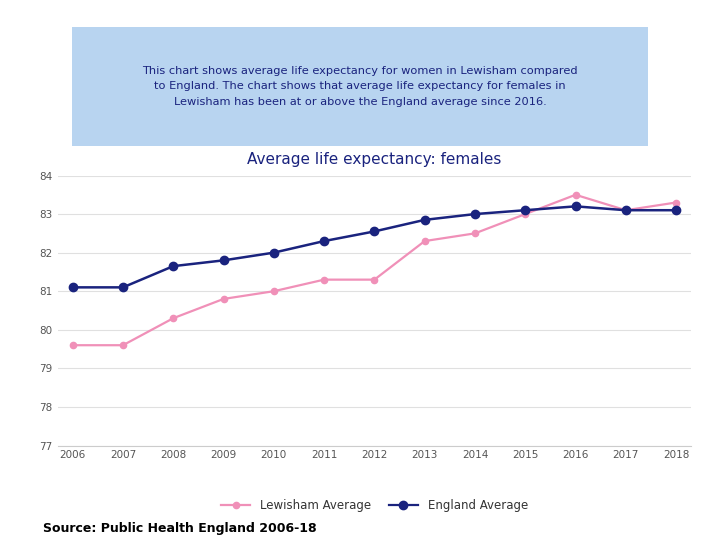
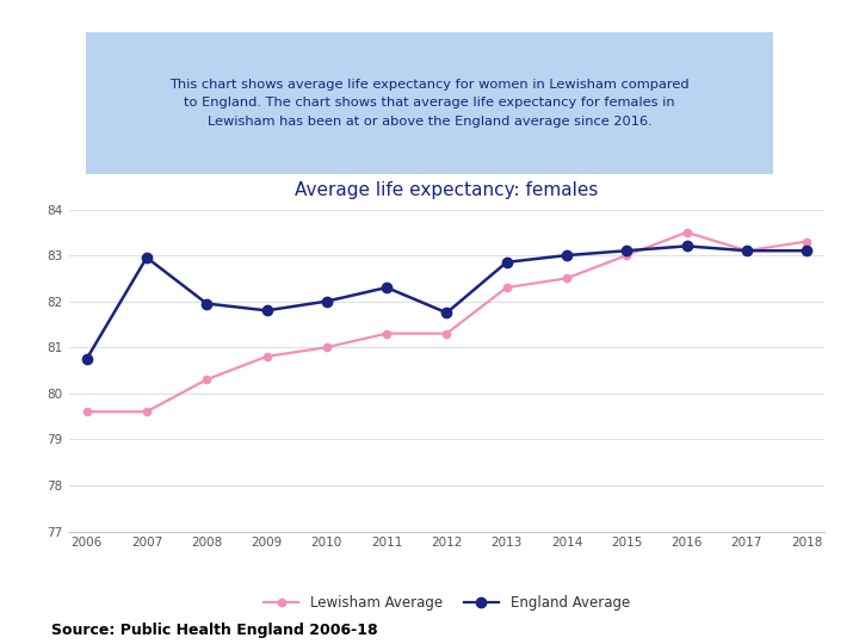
England Average/2006: 81.10 -> 80.75
England Average/2007: 81.10 -> 82.95
England Average/2008: 81.65 -> 81.95
England Average/2012: 82.55 -> 81.75
